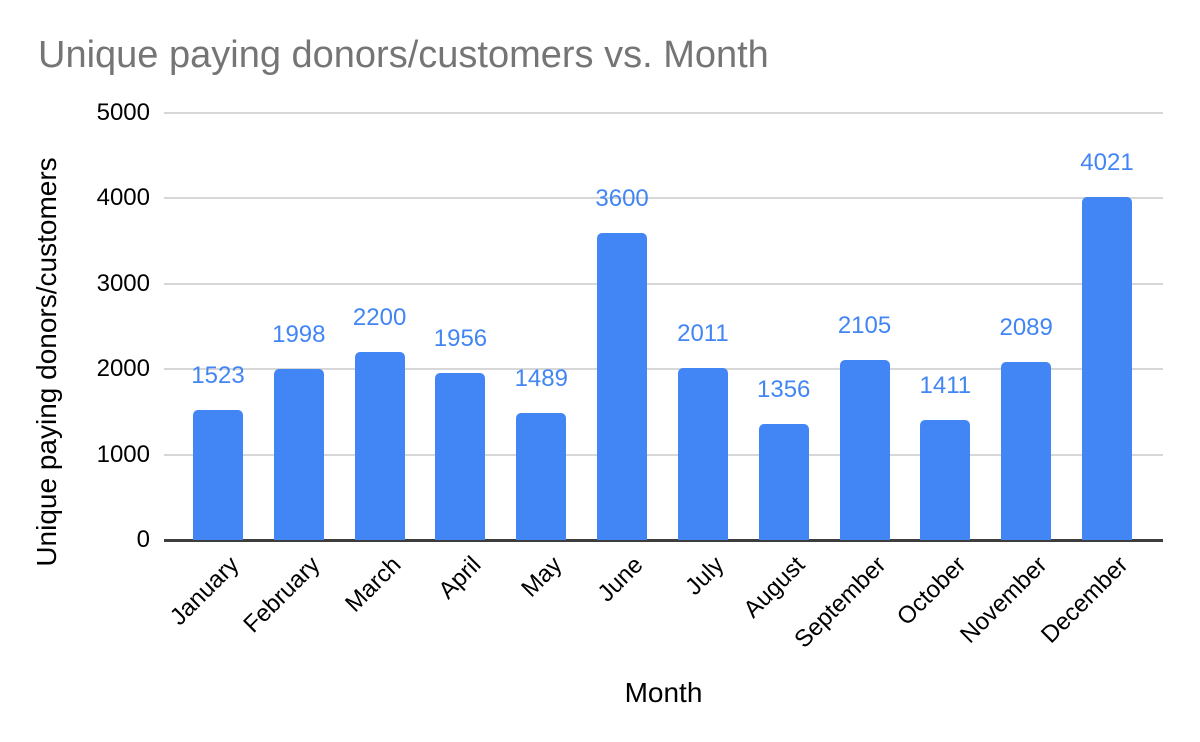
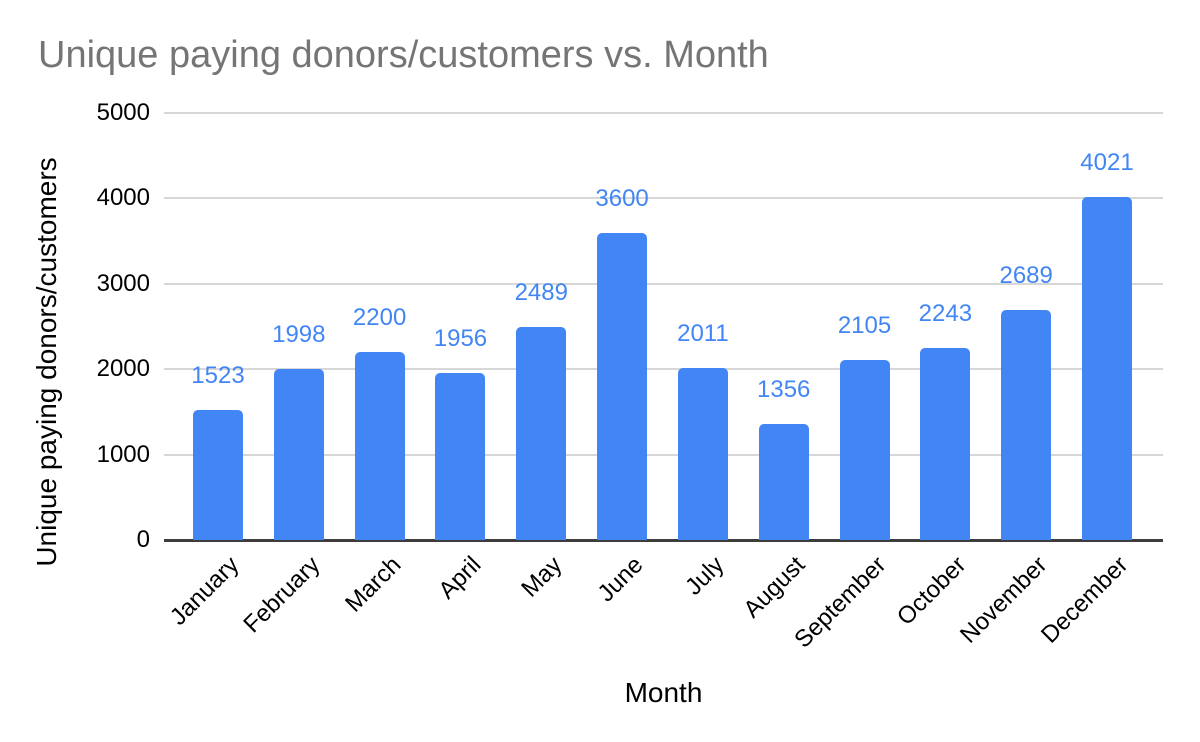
May: 1489 -> 2489
October: 1411 -> 2243
November: 2089 -> 2689
